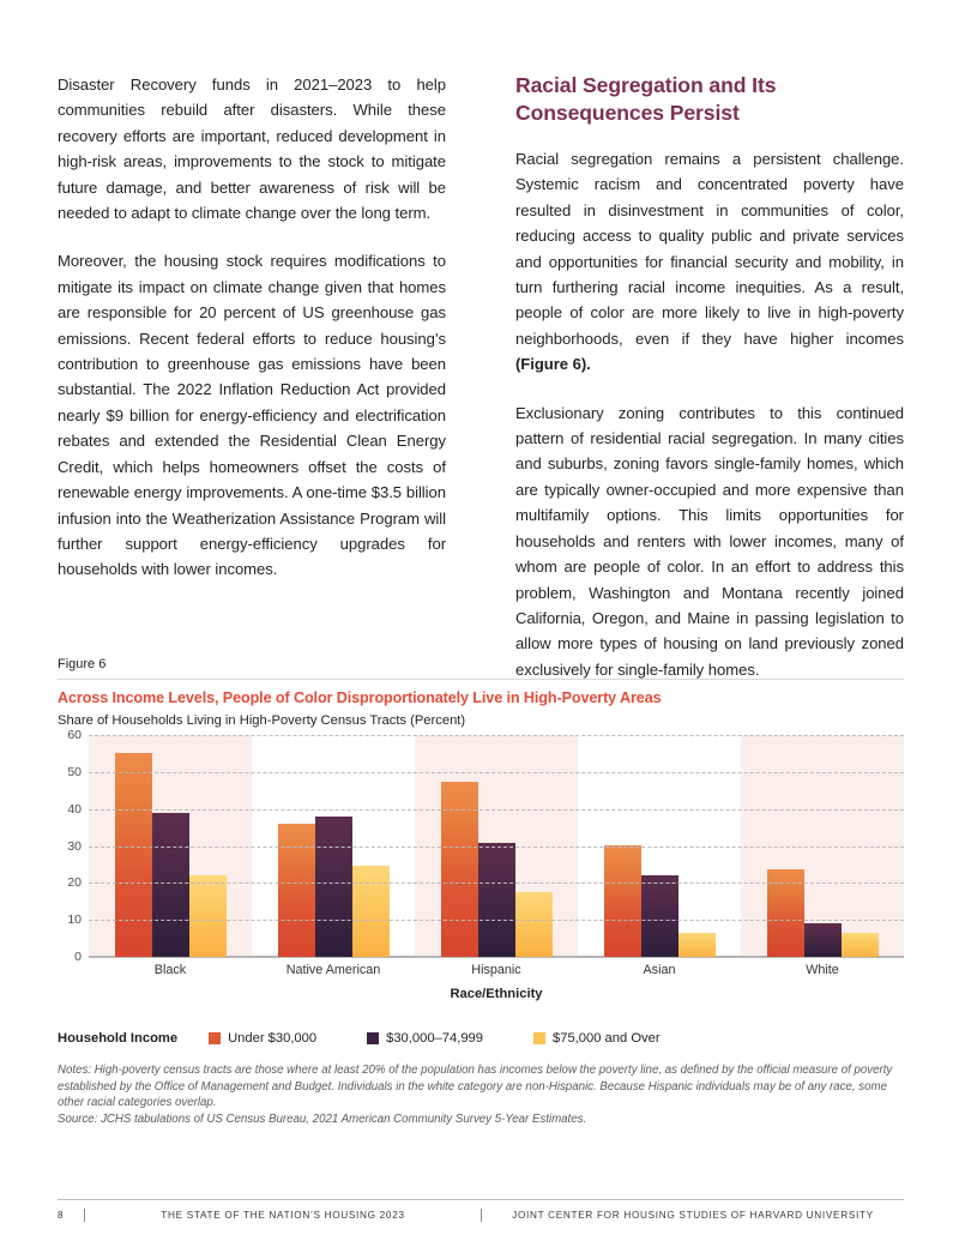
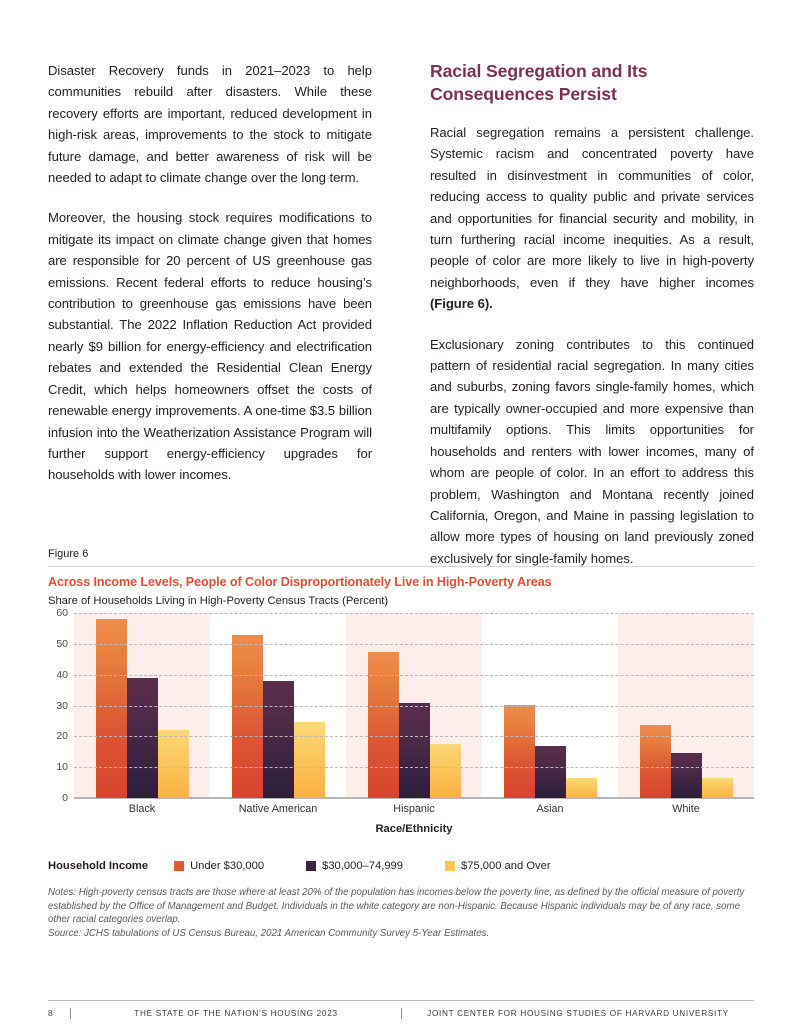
Under $30,000/Black: 55 -> 58
Under $30,000/Native American: 36 -> 53
$30,000–74,999/Asian: 22 -> 17
$30,000–74,999/White: 9 -> 14
